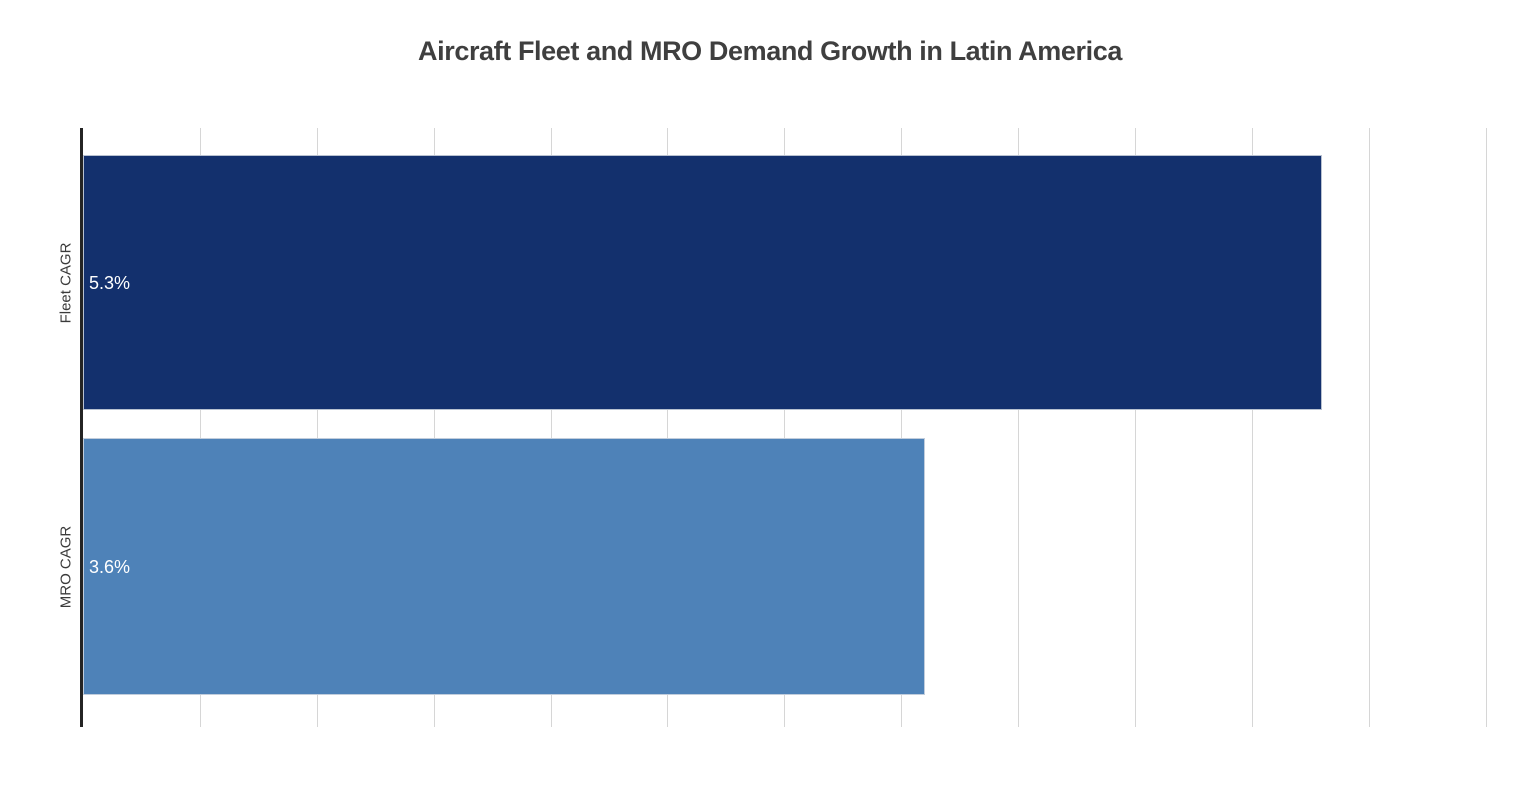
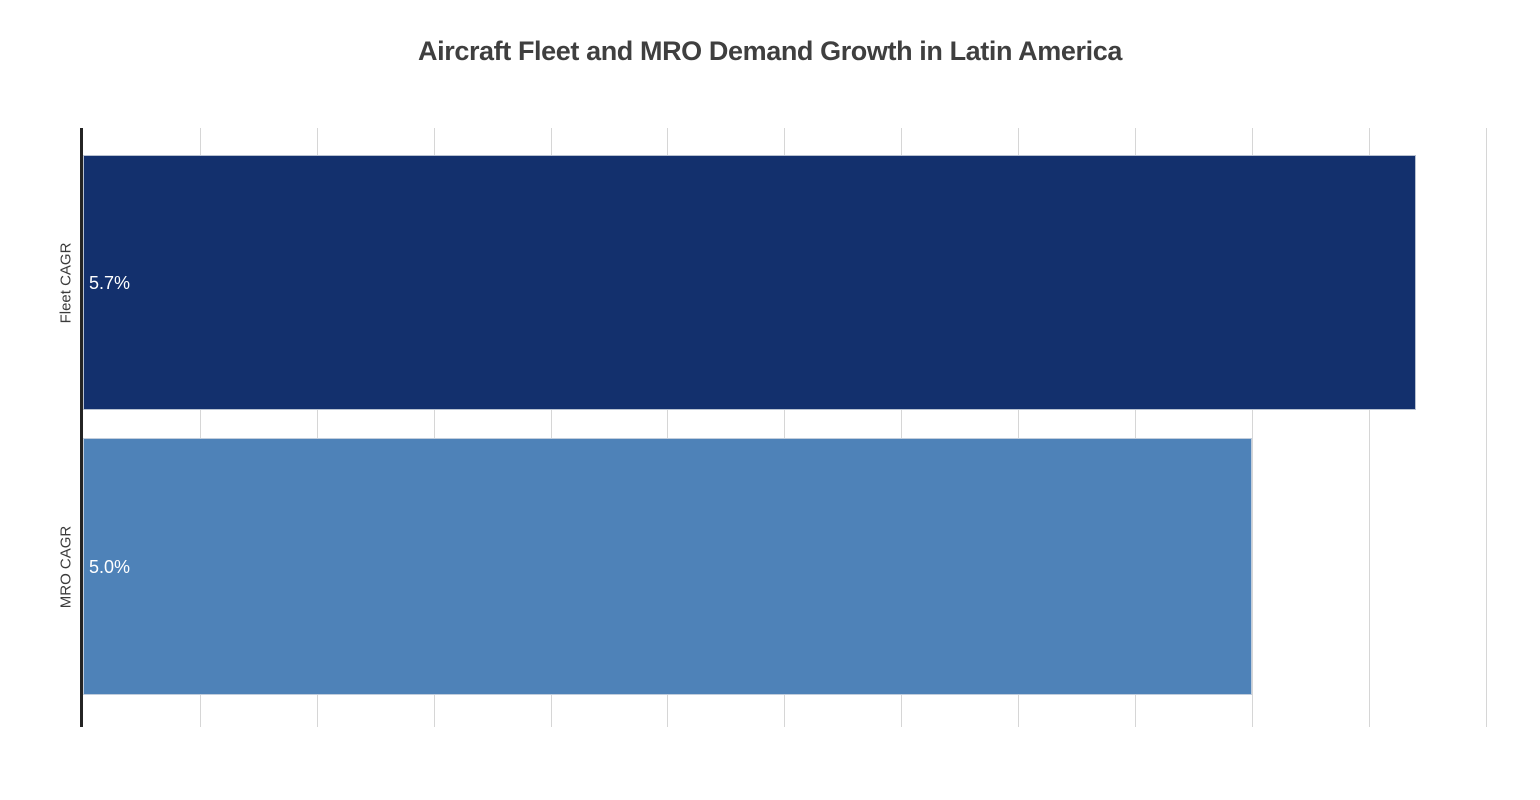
Fleet CAGR: 5.3% -> 5.7%
MRO CAGR: 3.6% -> 5.0%
